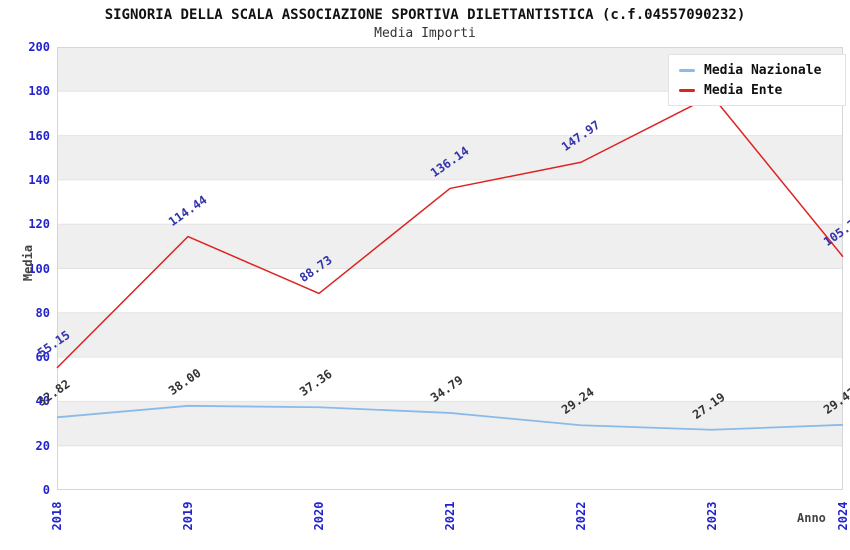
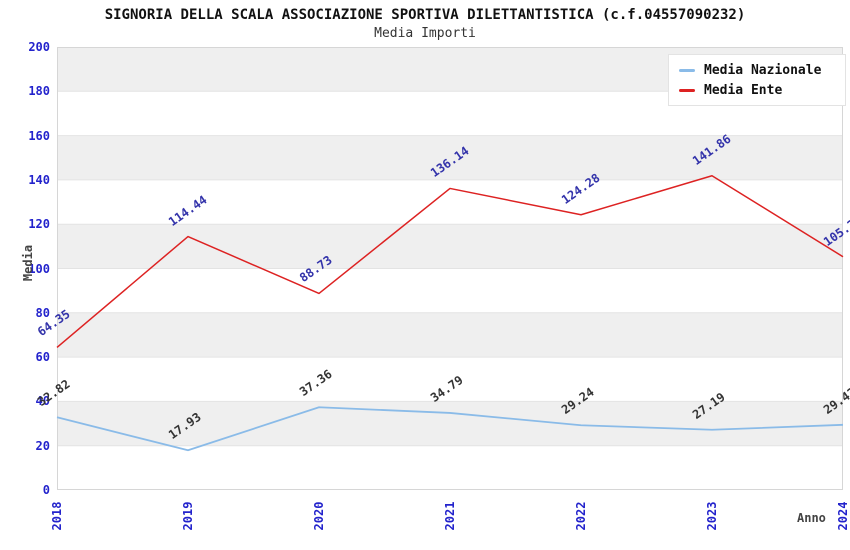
Media Ente/2018: 55.15 -> 64.35
Media Nazionale/2019: 38.00 -> 17.93
Media Ente/2022: 147.97 -> 124.28
Media Ente/2023: 178.00 -> 141.86
